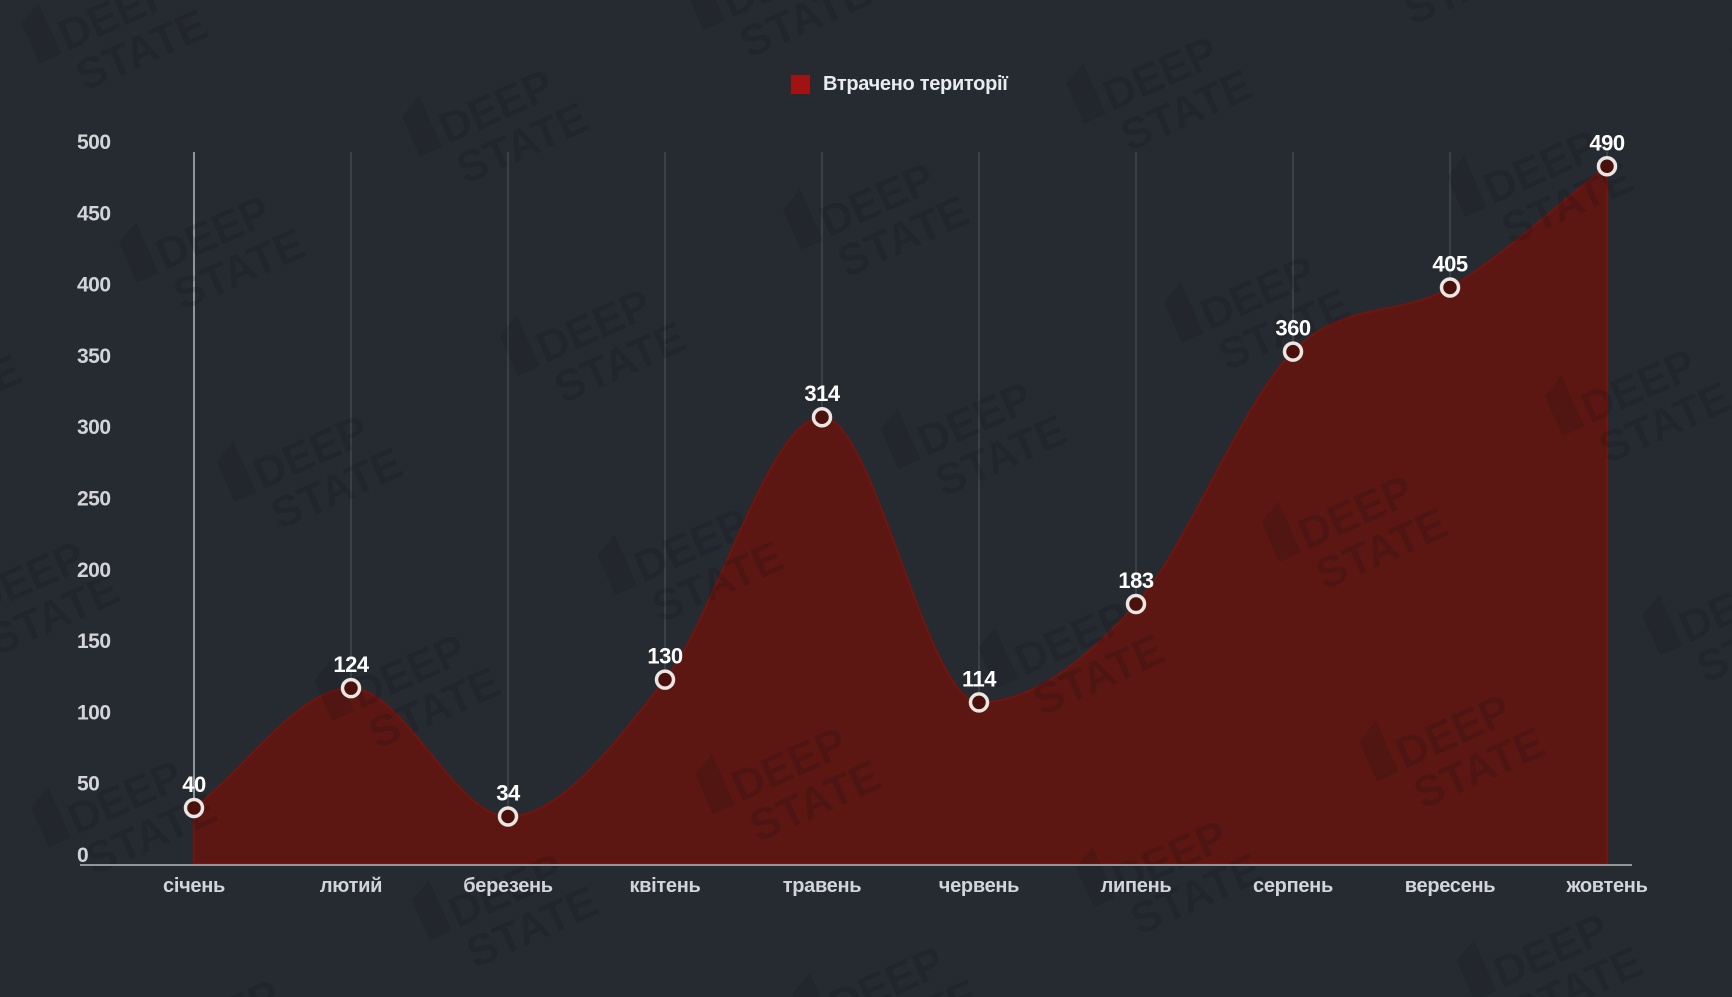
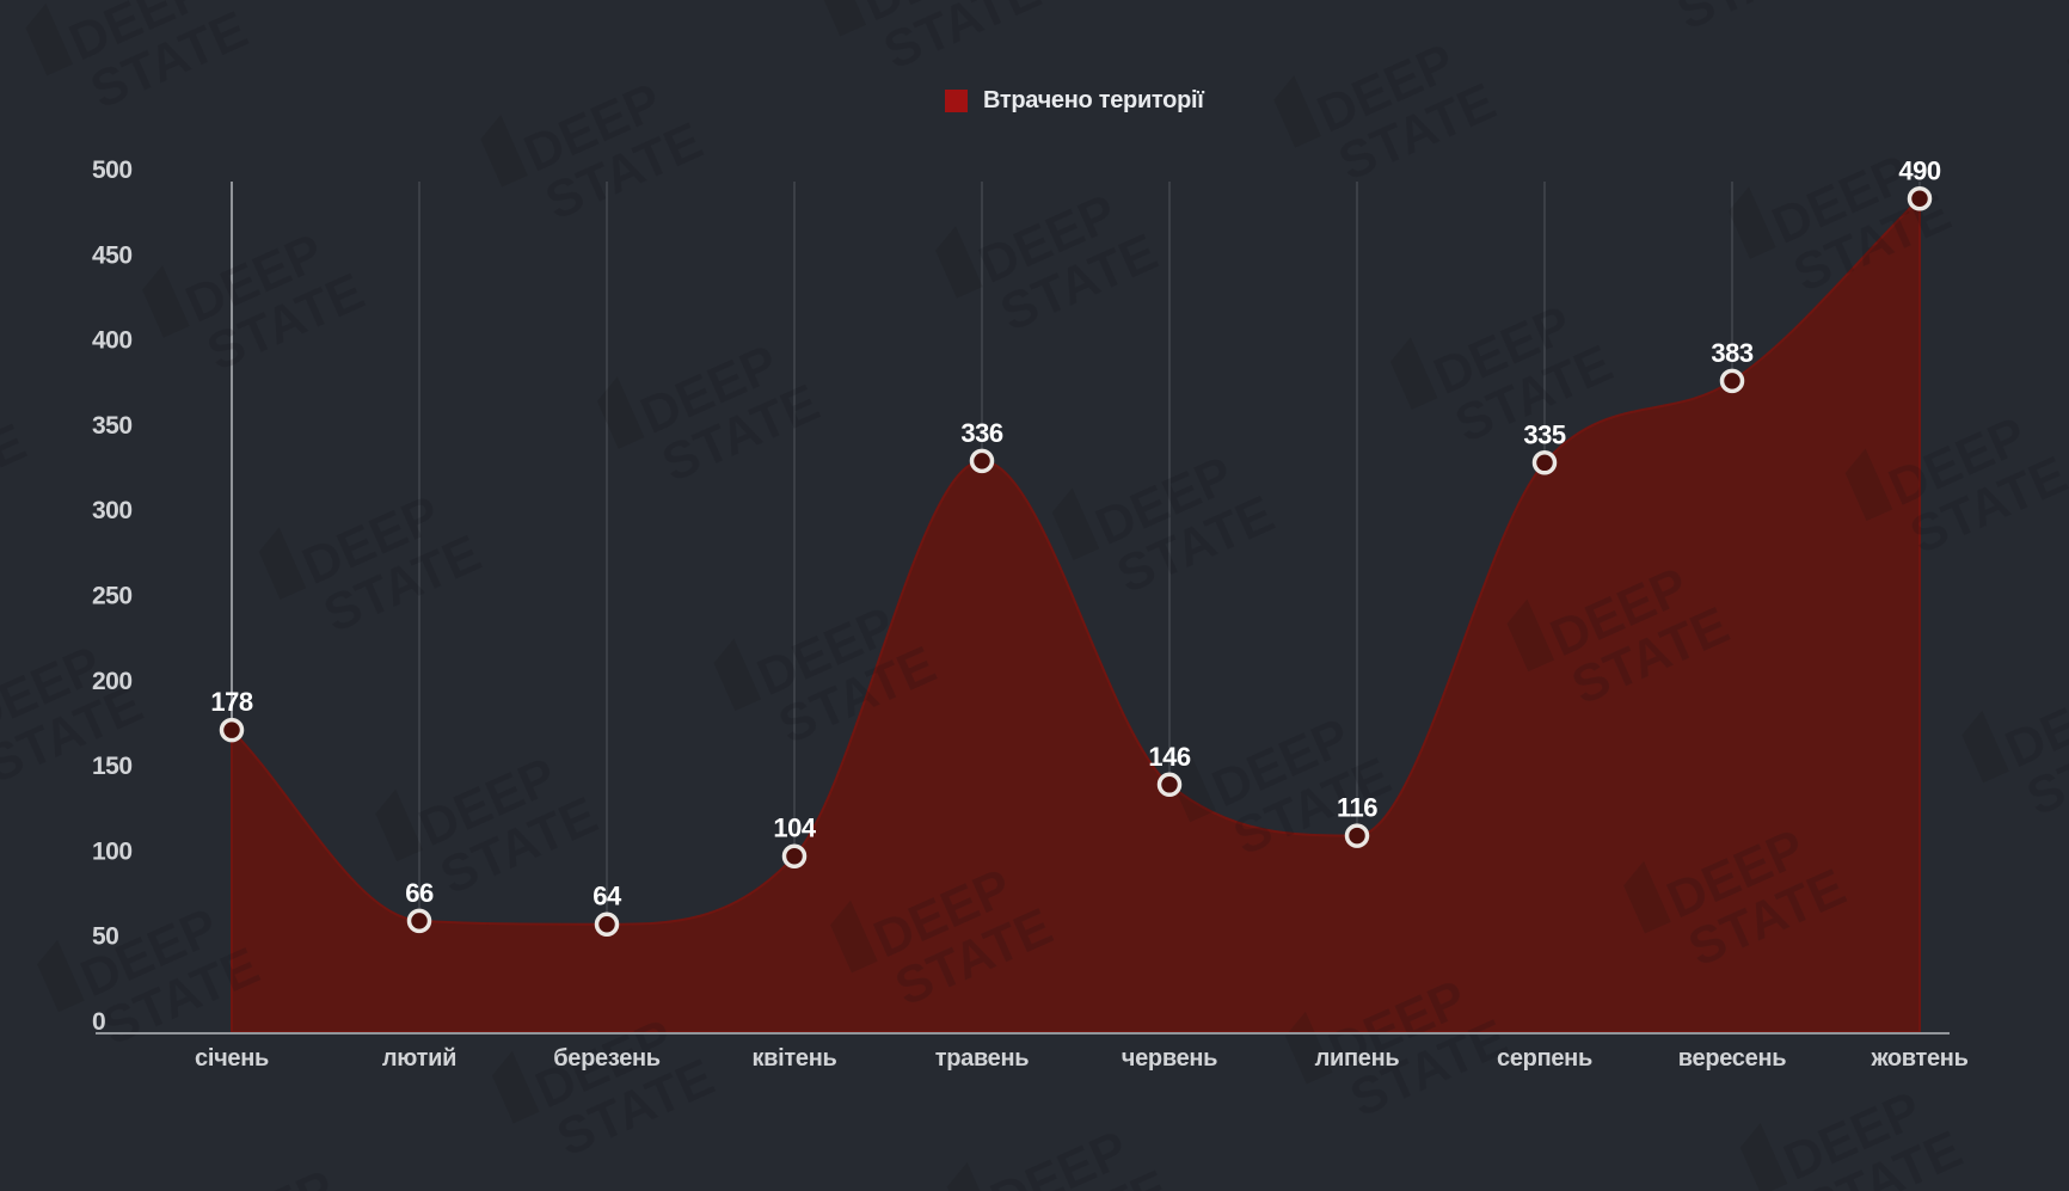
січень: 40 -> 178
лютий: 124 -> 66
березень: 34 -> 64
квітень: 130 -> 104
травень: 314 -> 336
червень: 114 -> 146
липень: 183 -> 116
серпень: 360 -> 335
вересень: 405 -> 383
